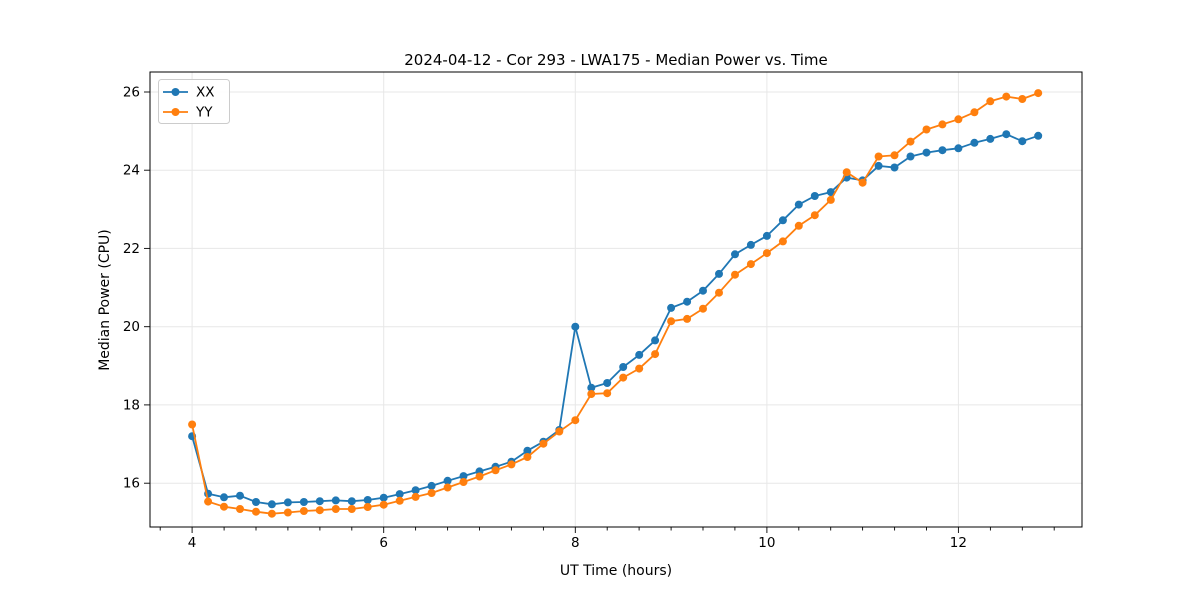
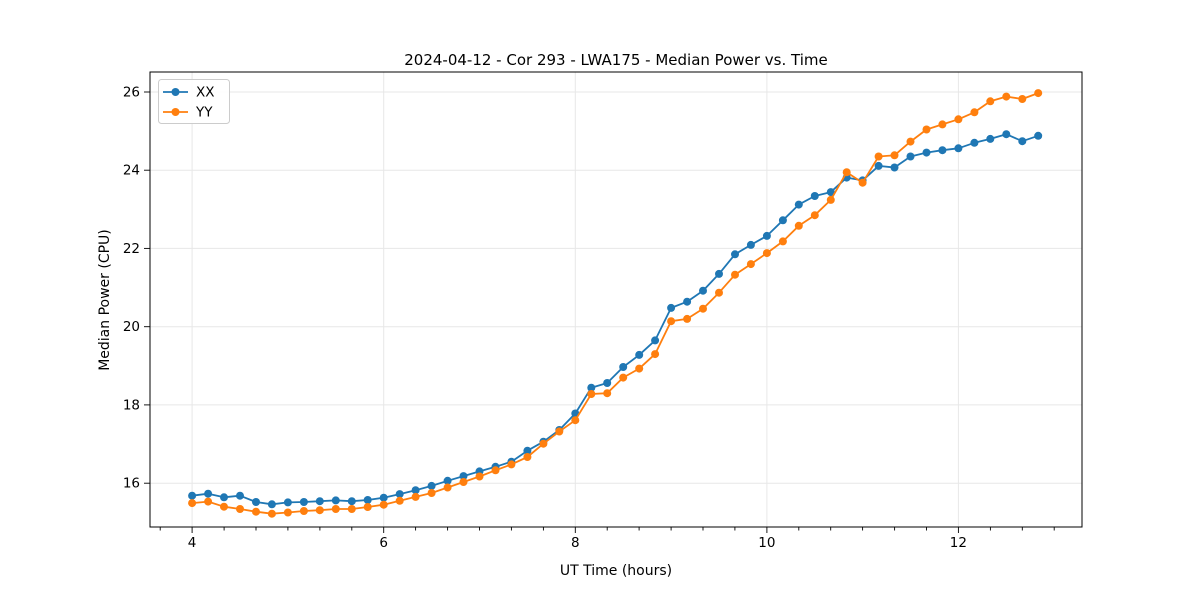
XX/4: 17.2 -> 15.7
YY/4: 17.5 -> 15.5
XX/8: 20.0 -> 17.8
